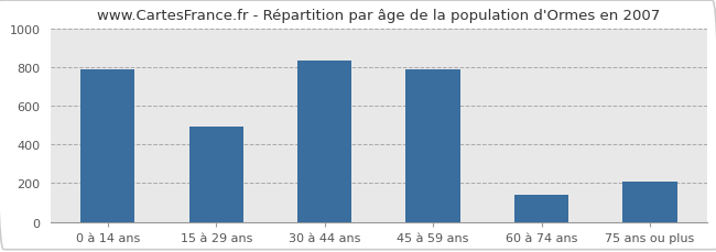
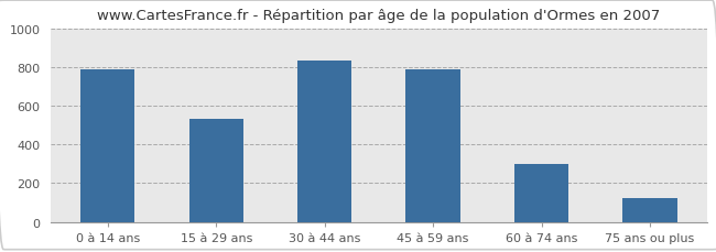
15 à 29 ans: 490 -> 530
60 à 74 ans: 140 -> 300
75 ans ou plus: 210 -> 120
